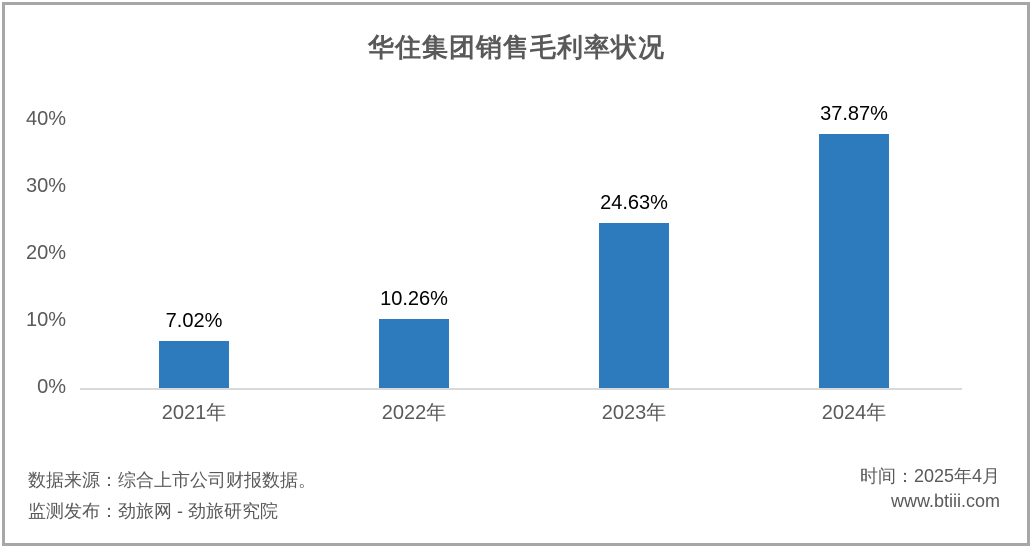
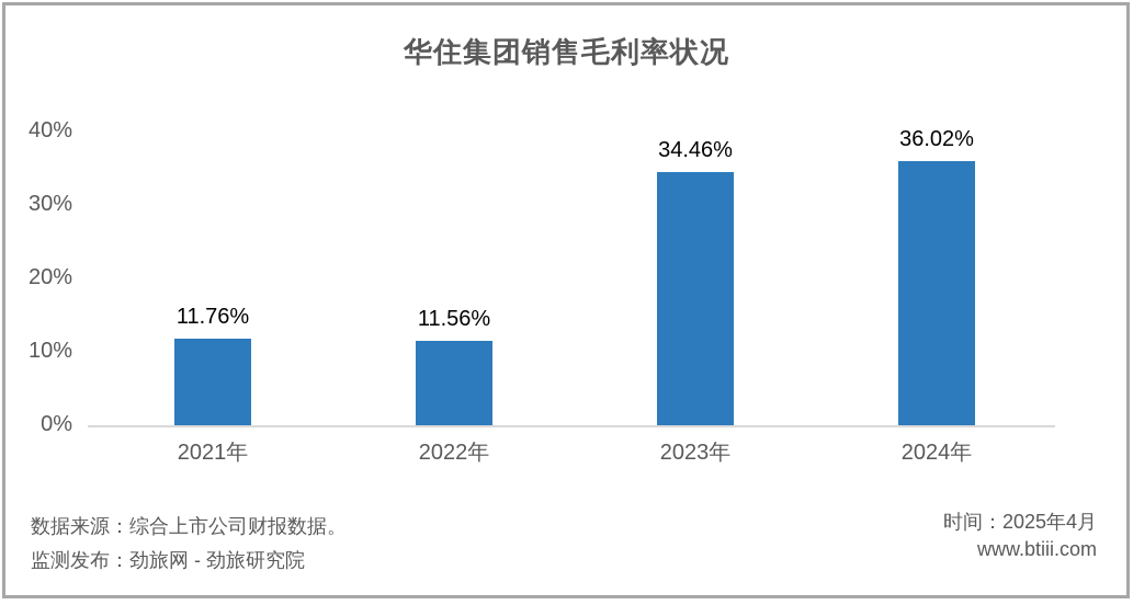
2021年: 7.02% -> 11.76%
2022年: 10.26% -> 11.56%
2023年: 24.63% -> 34.46%
2024年: 37.87% -> 36.02%
